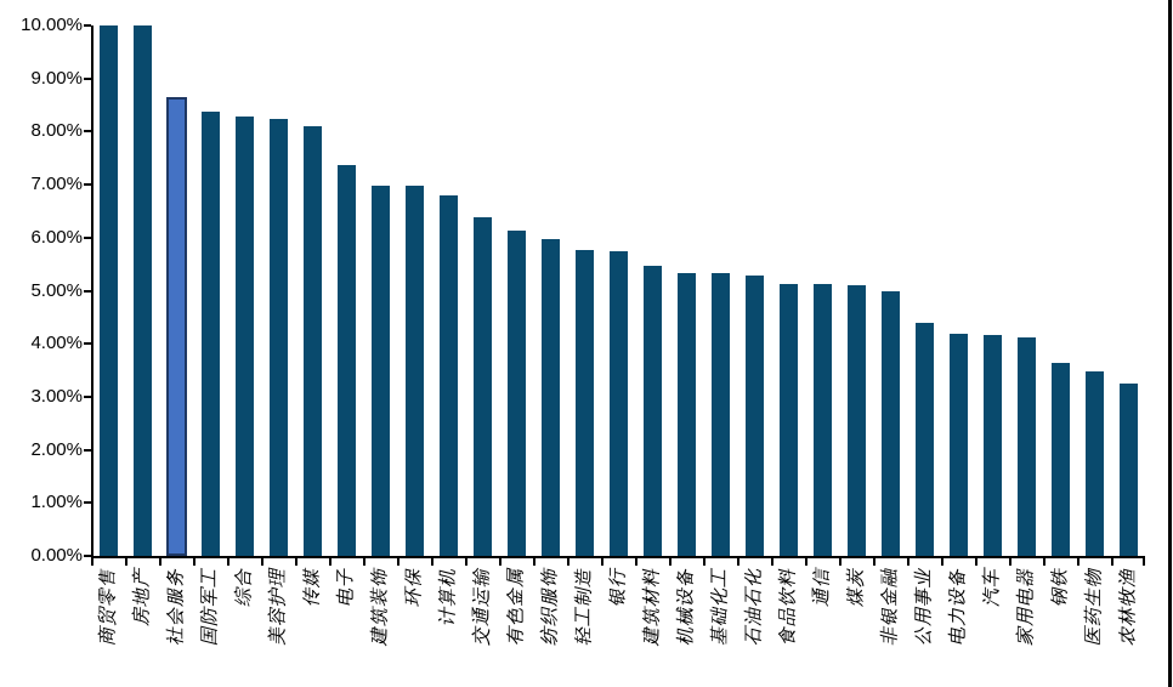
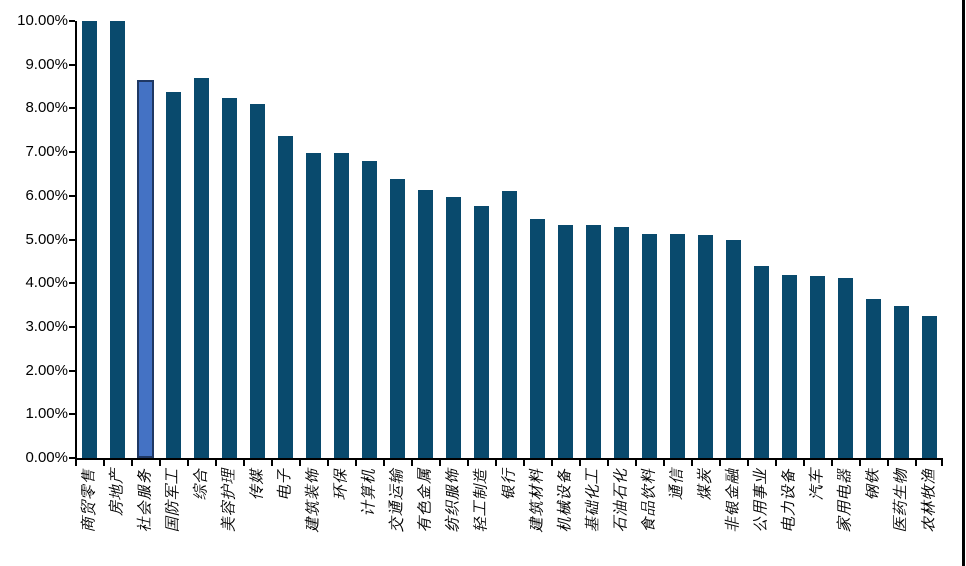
综合: 8.3% -> 8.7%
银行: 5.8% -> 6.1%
